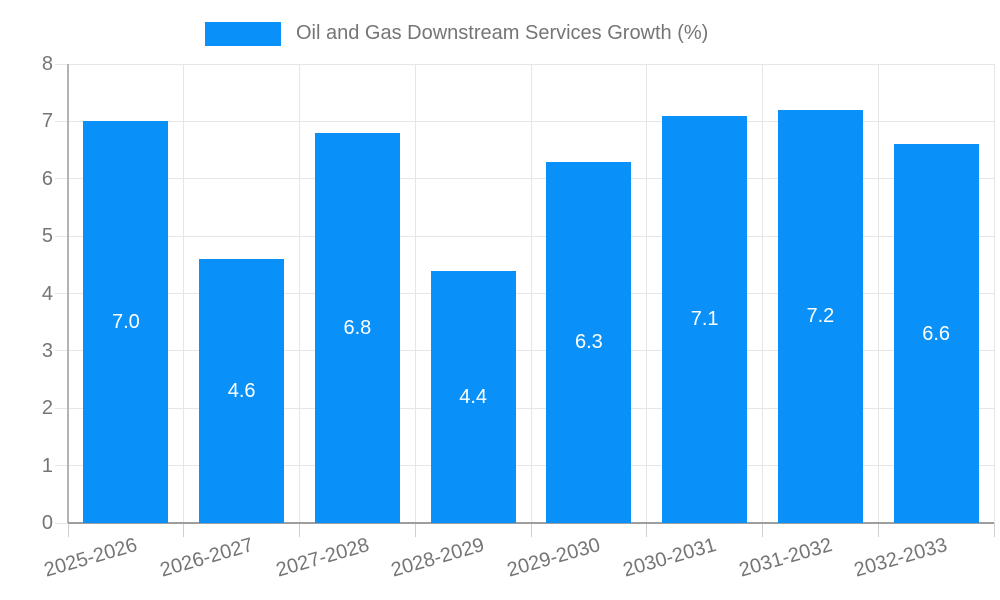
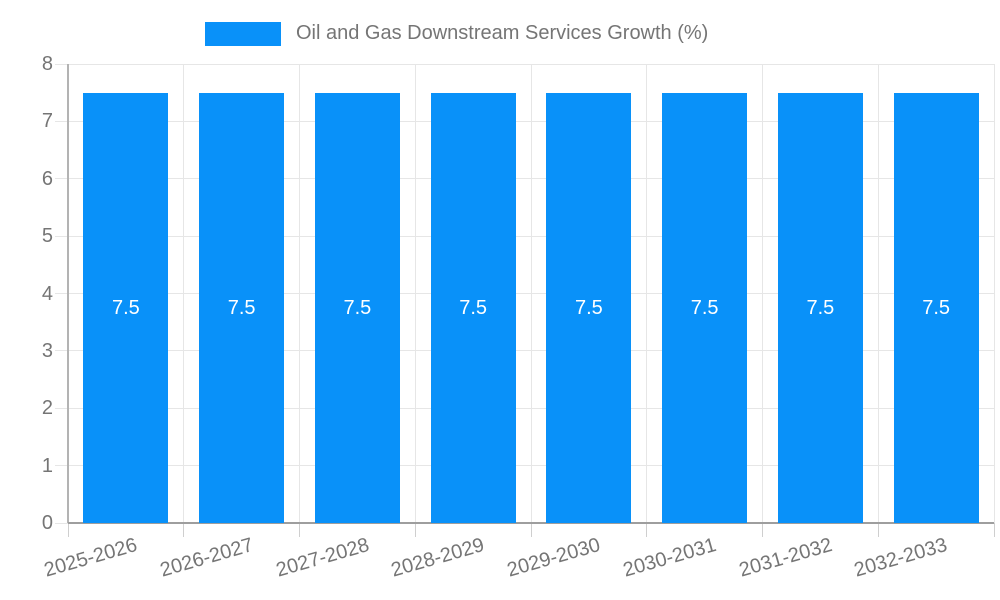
2025-2026: 7.0 -> 7.5
2026-2027: 4.6 -> 7.5
2027-2028: 6.8 -> 7.5
2028-2029: 4.4 -> 7.5
2029-2030: 6.3 -> 7.5
2030-2031: 7.1 -> 7.5
2031-2032: 7.2 -> 7.5
2032-2033: 6.6 -> 7.5
